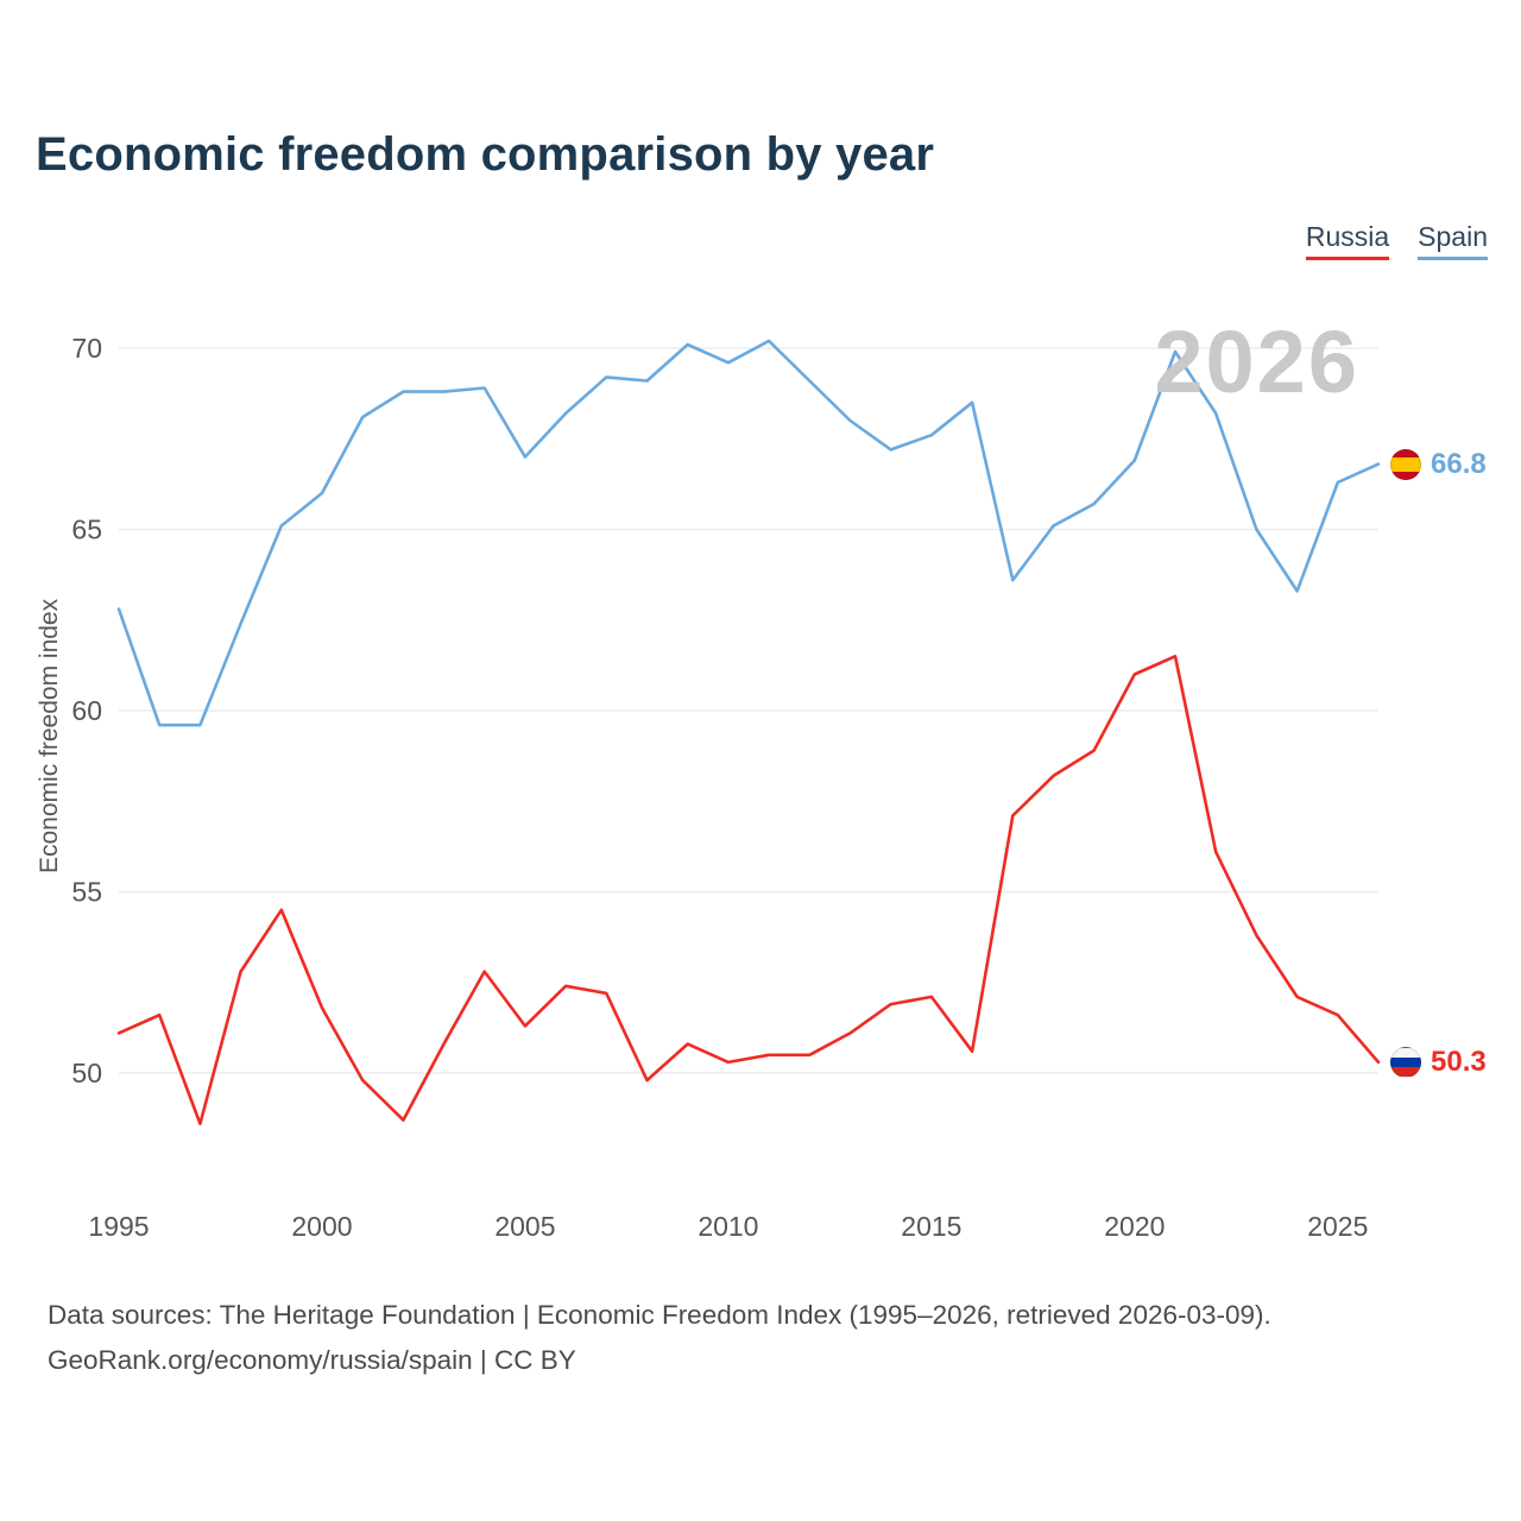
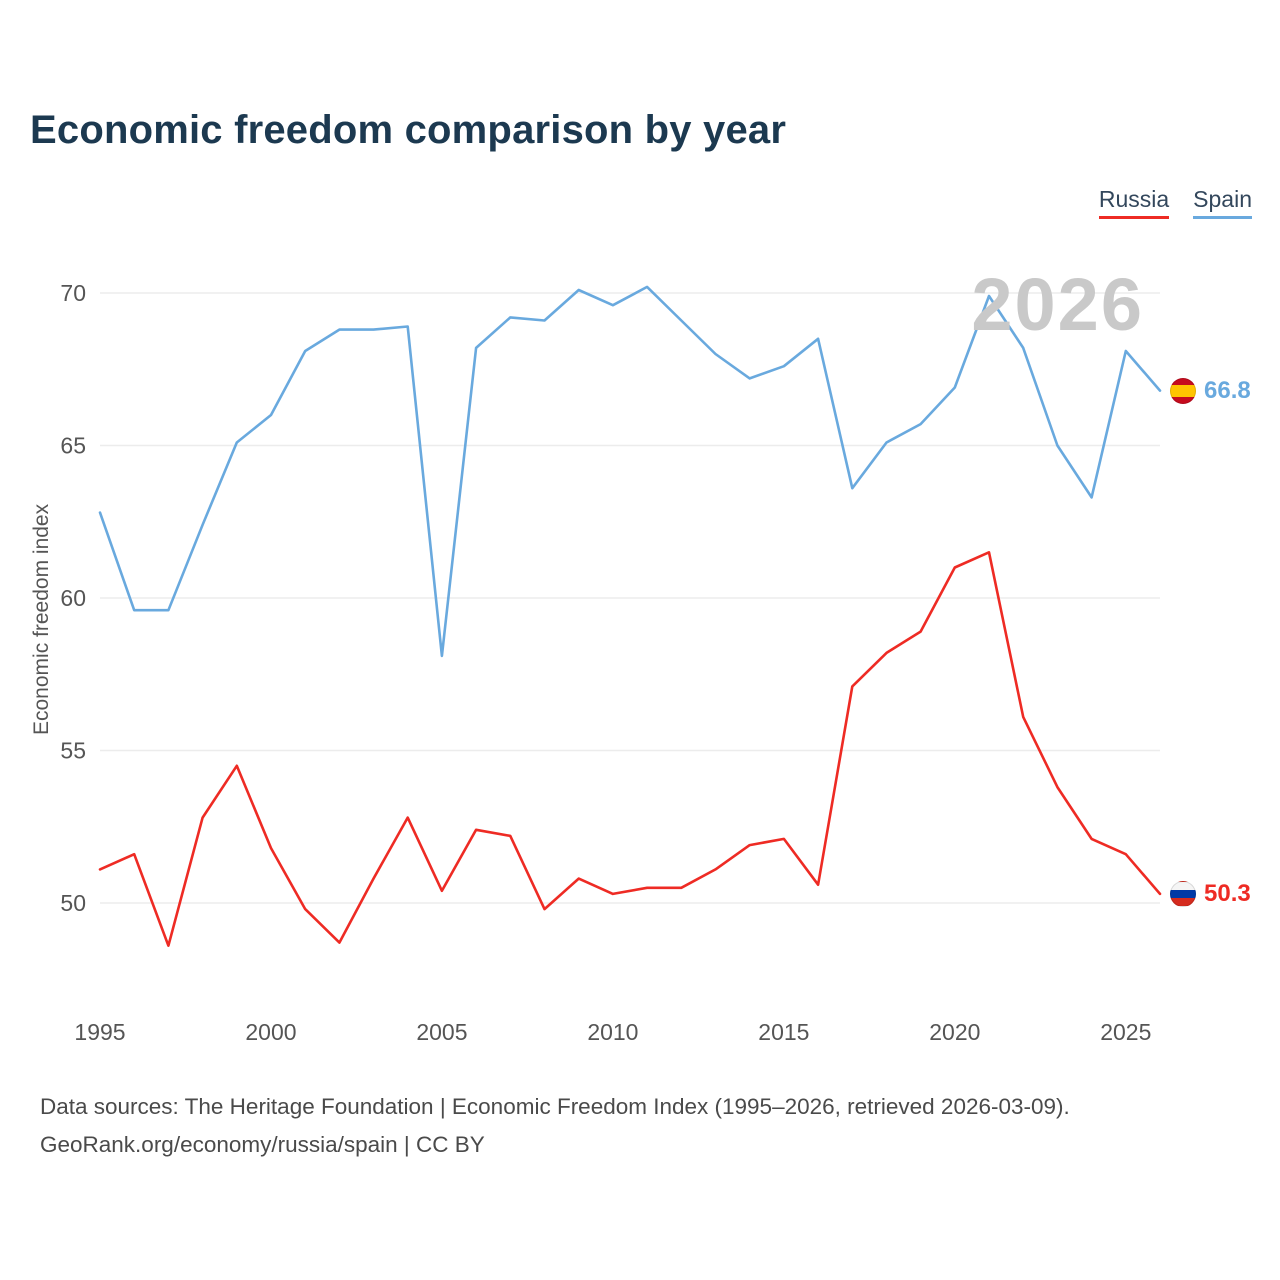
Spain/2005: 67.0 -> 58.1
Russia/2005: 51.3 -> 50.4
Spain/2025: 66.3 -> 68.1
